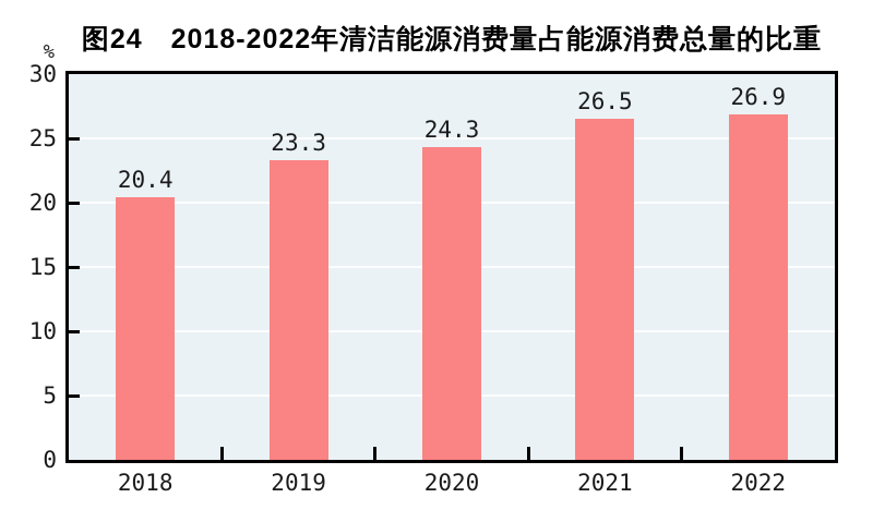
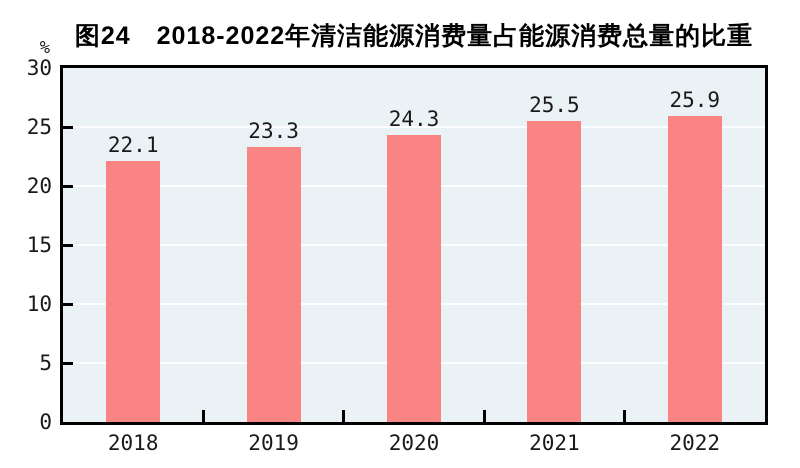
2018: 20.4 -> 22.1
2021: 26.5 -> 25.5
2022: 26.9 -> 25.9
